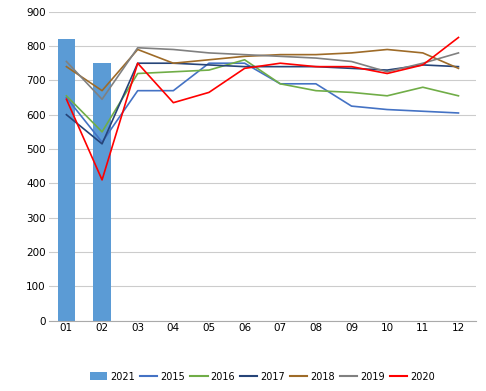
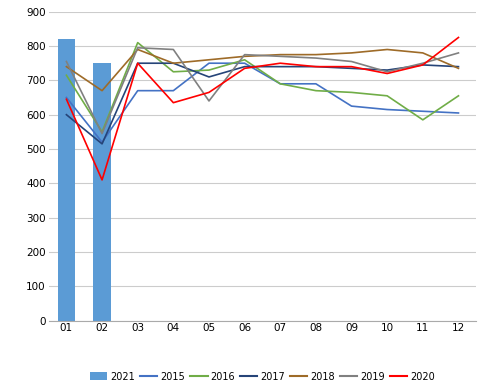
2016/01: 655 -> 715
2019/02: 645 -> 545
2016/03: 720 -> 810
2017/05: 745 -> 710
2019/05: 780 -> 640
2016/11: 680 -> 585
